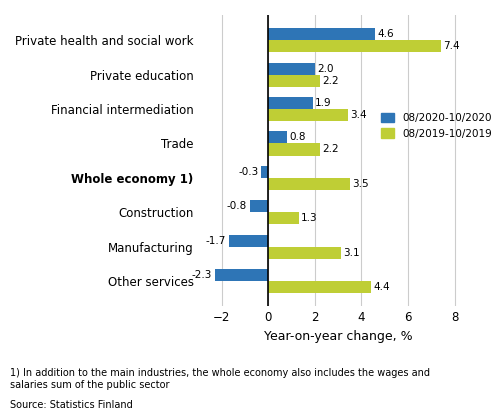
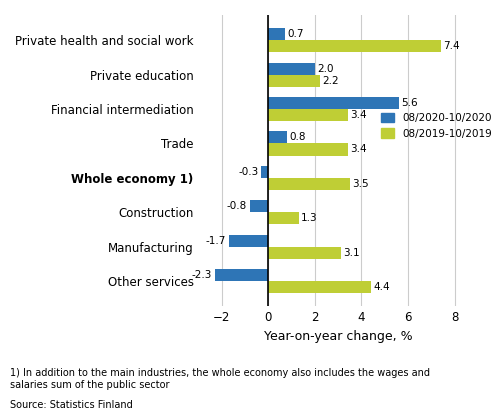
08/2020-10/2020/Private health and social work: 4.6 -> 0.7
08/2020-10/2020/Financial intermediation: 1.9 -> 5.6
08/2019-10/2019/Trade: 2.2 -> 3.4
